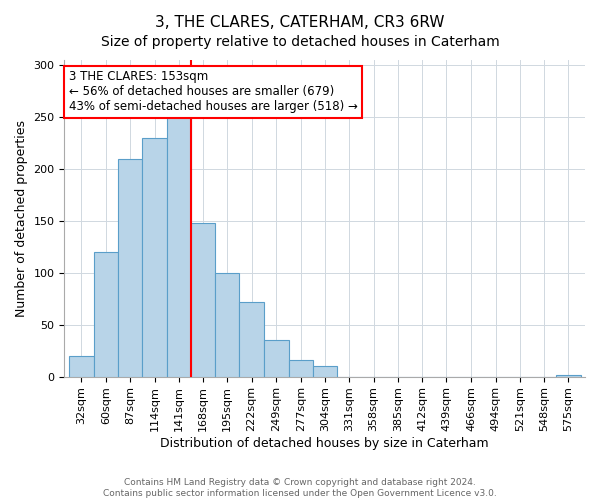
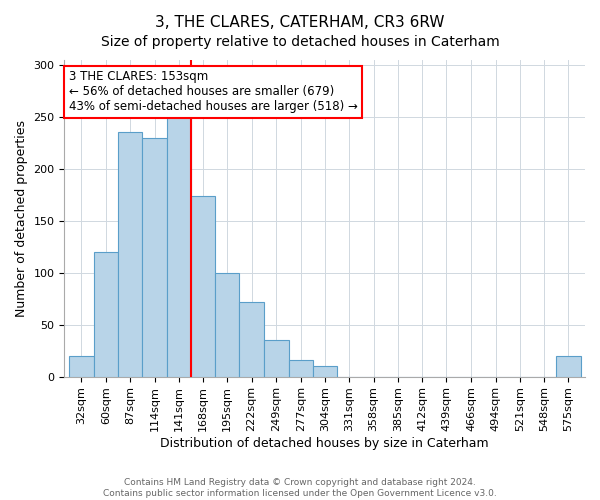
87sqm: 210 -> 236
168sqm: 148 -> 174
575sqm: 2 -> 20
